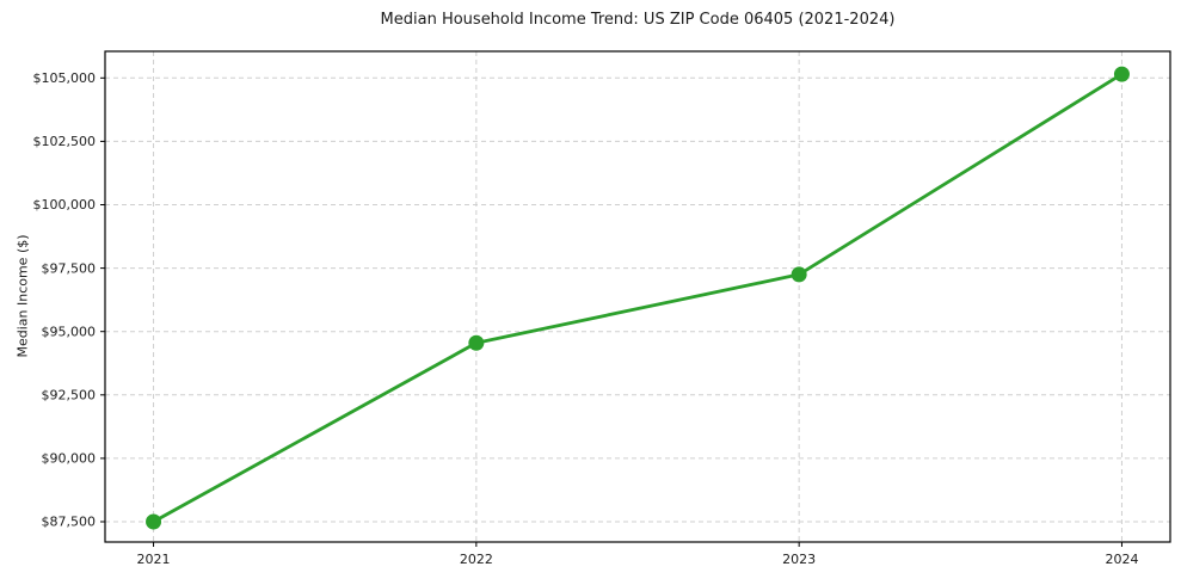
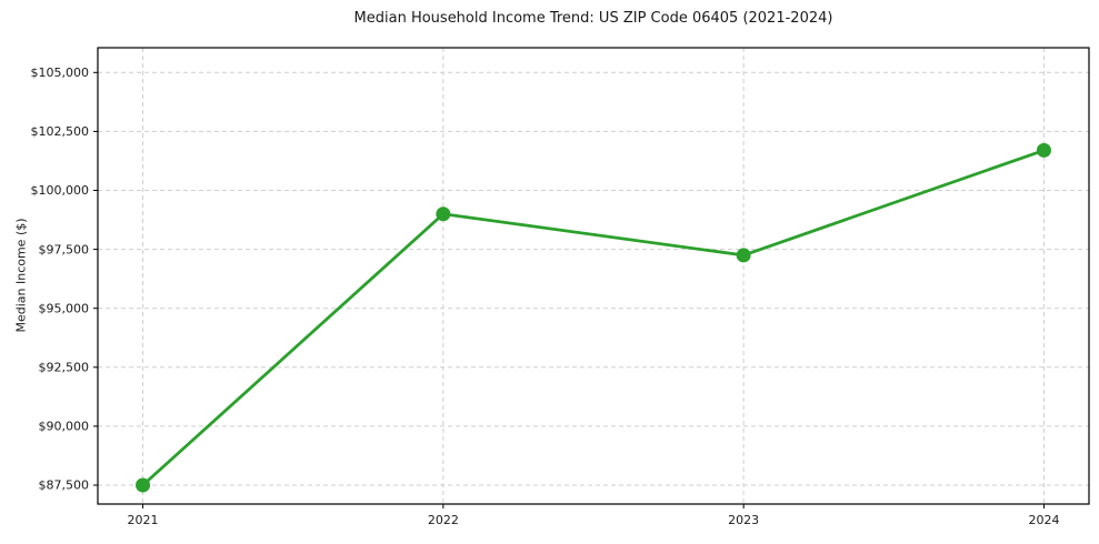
2022: $94600 -> $99000
2024: $105200 -> $101700
